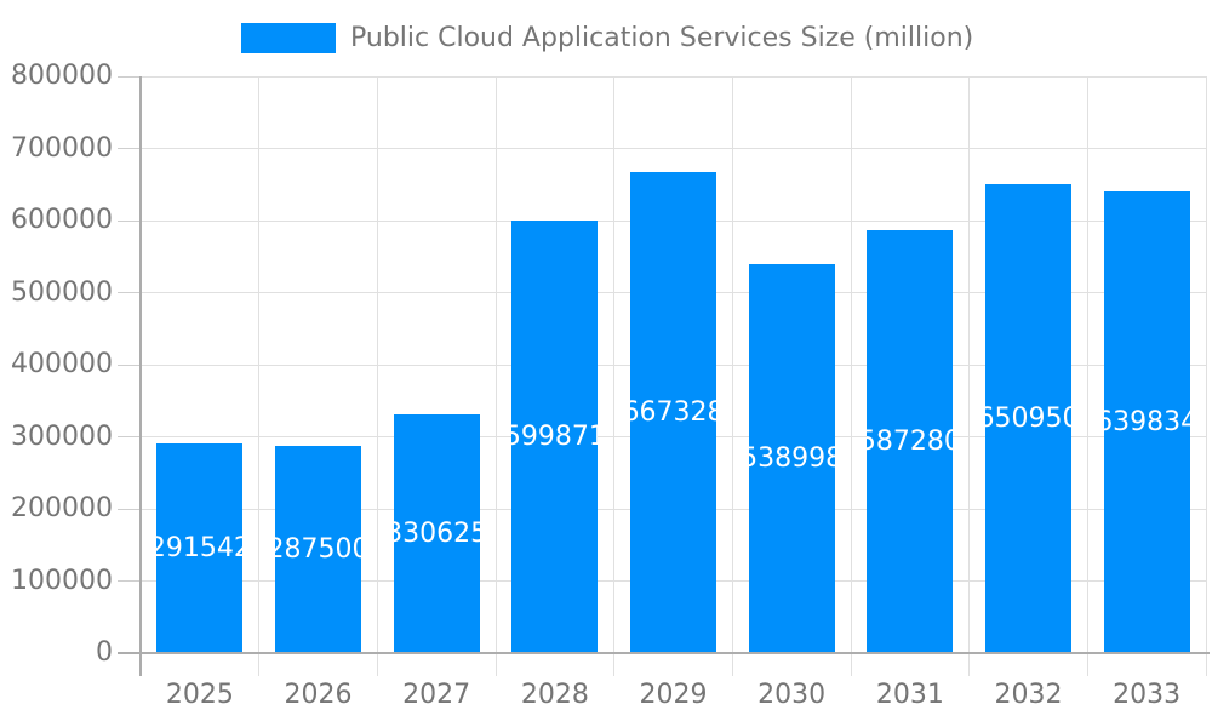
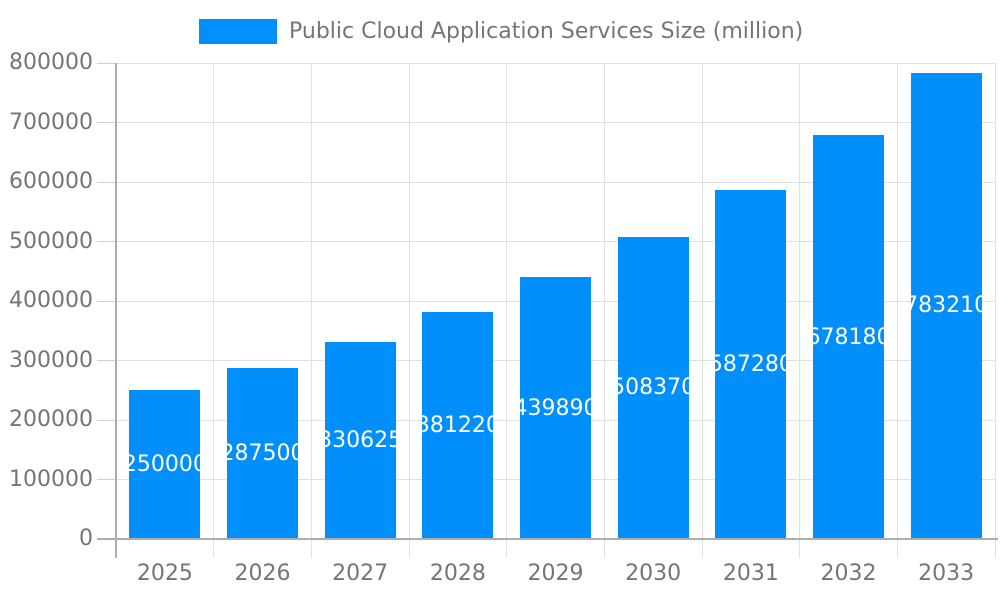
2025: 291542 -> 250000
2028: 599871 -> 381220
2029: 667328 -> 439890
2030: 538998 -> 508370
2032: 650950 -> 678180
2033: 639834 -> 783210
